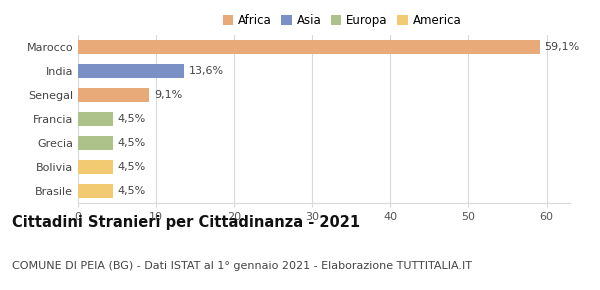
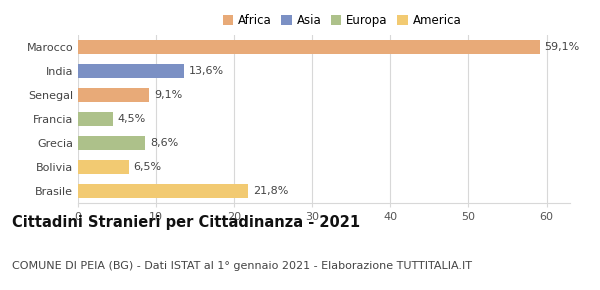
Grecia: 4,5% -> 8,6%
Bolivia: 4,5% -> 6,5%
Brasile: 4,5% -> 21,8%
